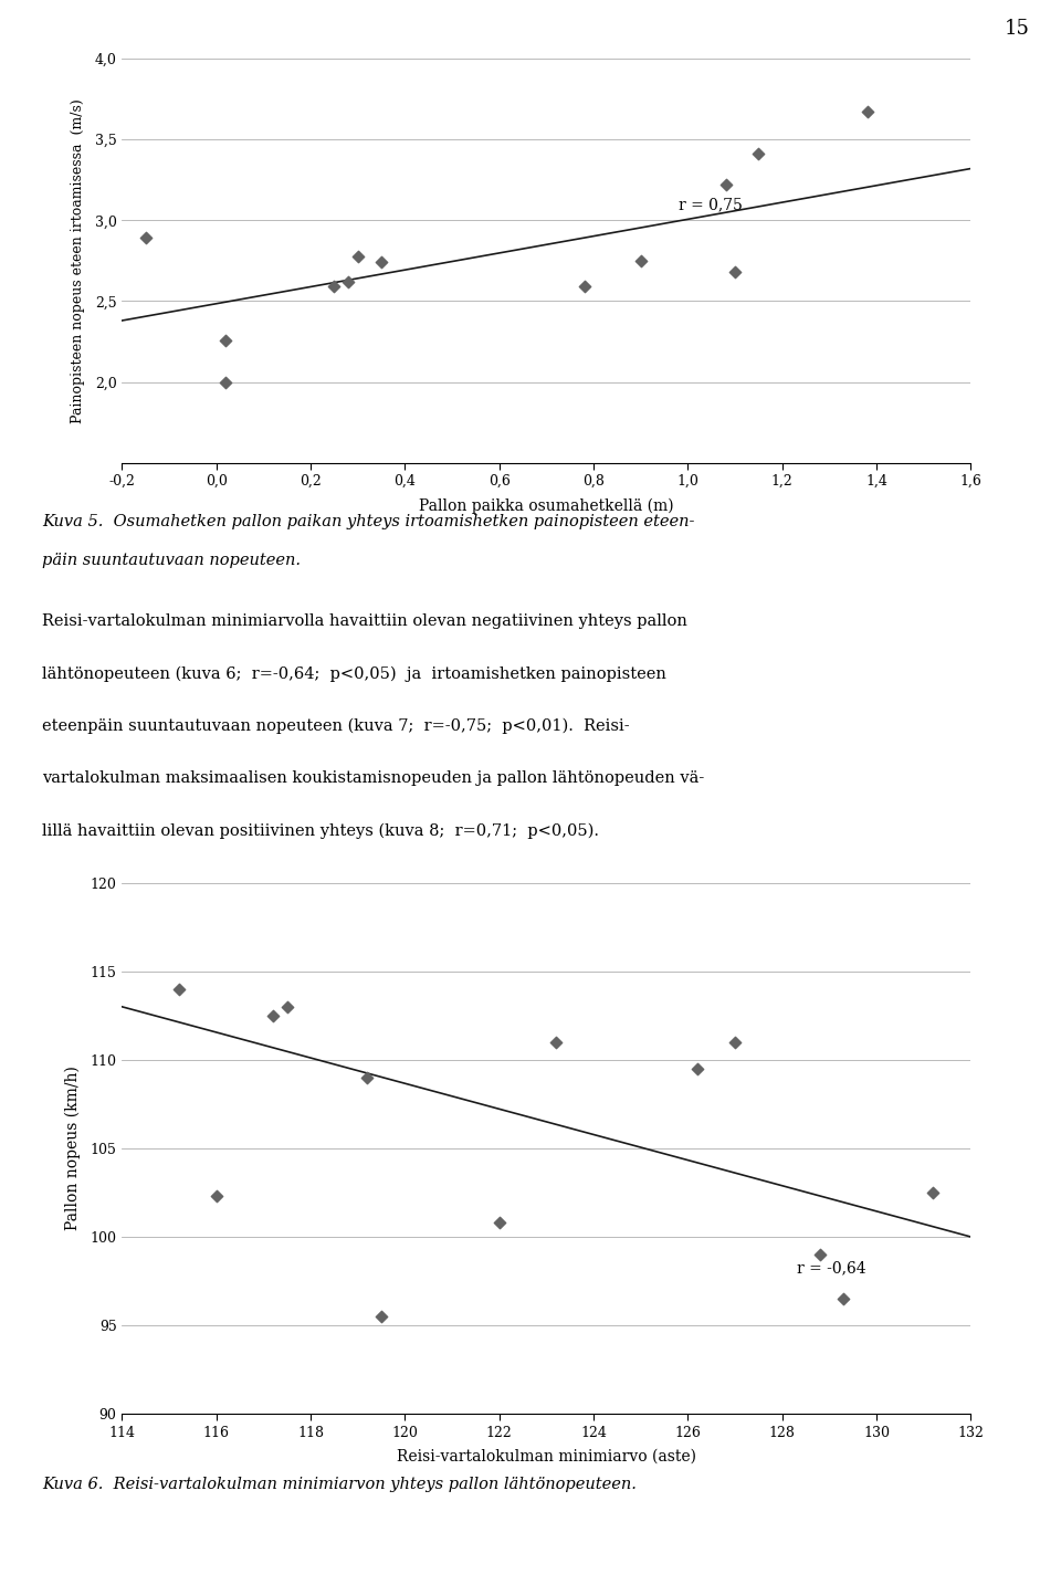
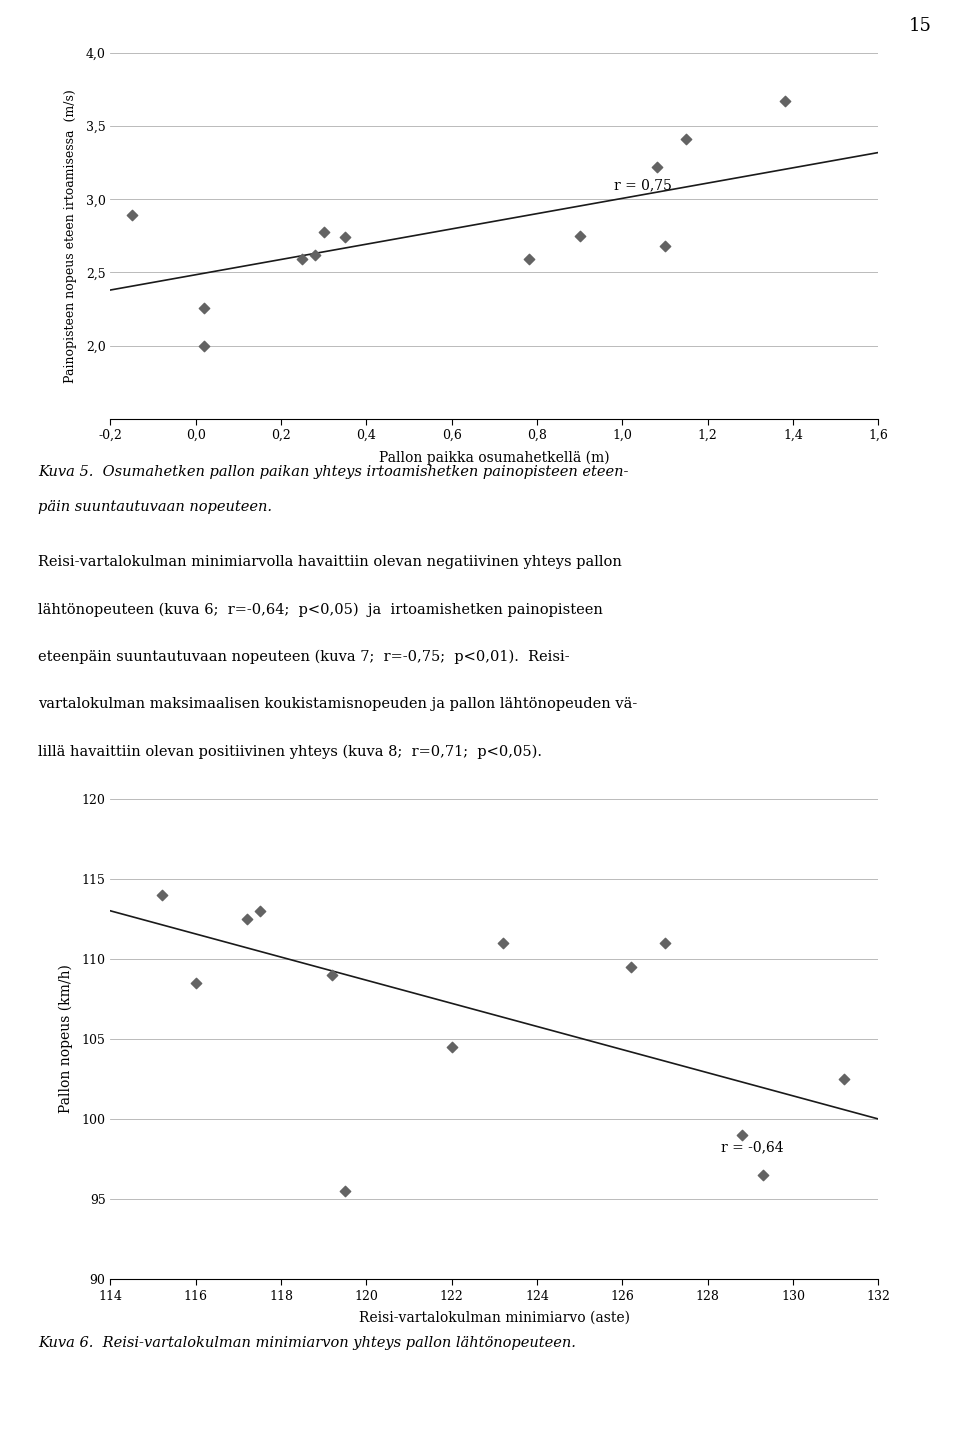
116: 102.3 -> 108.5
122: 100.8 -> 104.5
